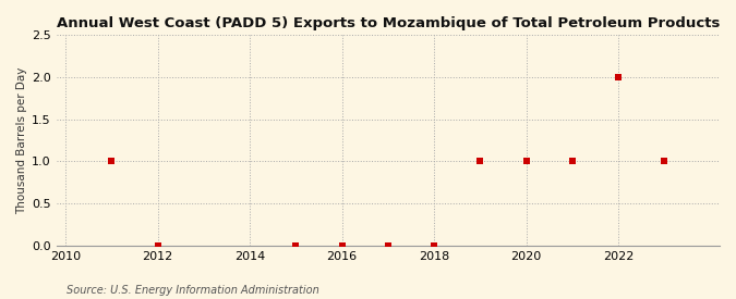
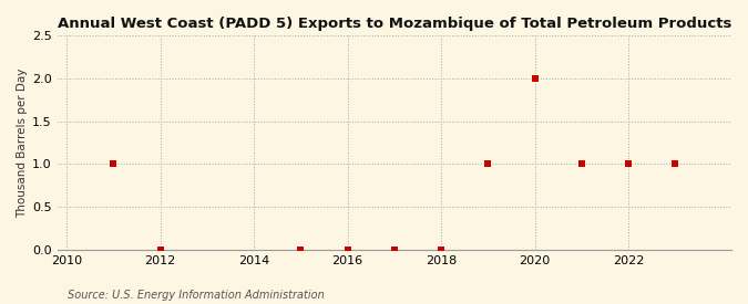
2020: 1 -> 2
2022: 2 -> 1
